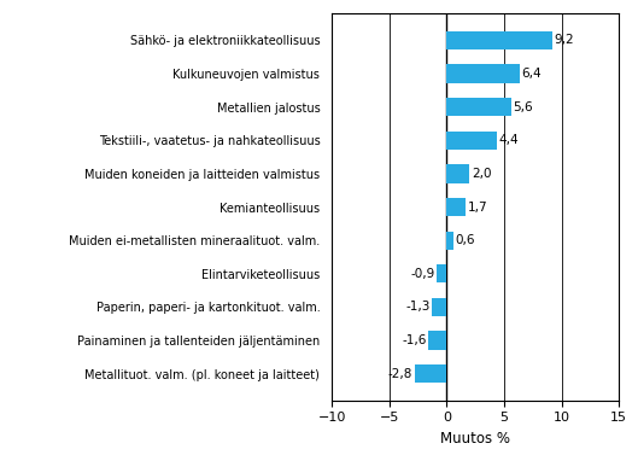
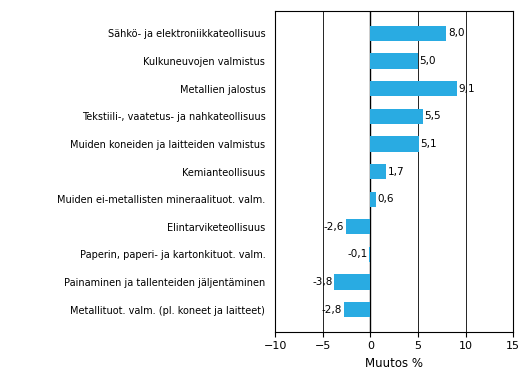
Sähkö- ja elektroniikkateollisuus: 9,2 -> 8,0
Kulkuneuvojen valmistus: 6,4 -> 5,0
Metallien jalostus: 5,6 -> 9,1
Tekstiili-, vaatetus- ja nahkateollisuus: 4,4 -> 5,5
Muiden koneiden ja laitteiden valmistus: 2,0 -> 5,1
Elintarviketeollisuus: -0,9 -> -2,6
Paperin, paperi- ja kartonkituot. valm.: -1,3 -> -0,1
Painaminen ja tallenteiden jäljentäminen: -1,6 -> -3,8
